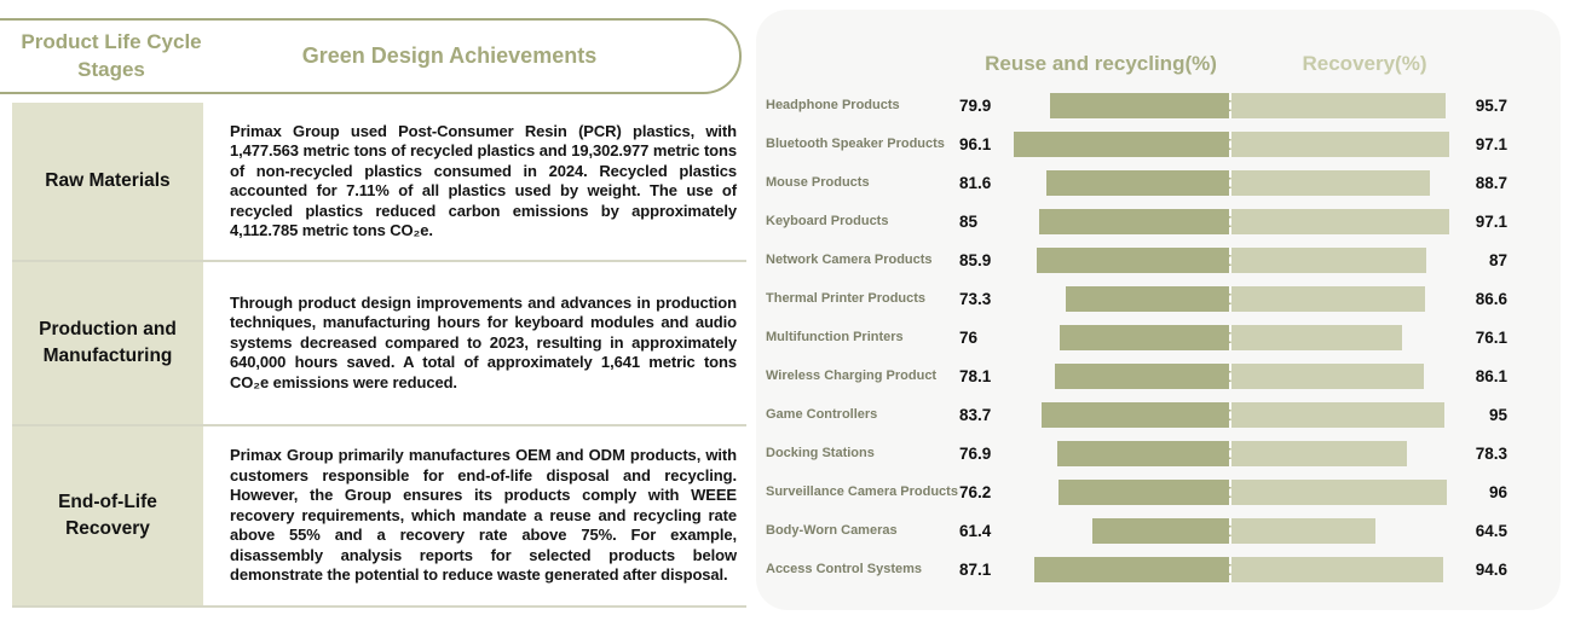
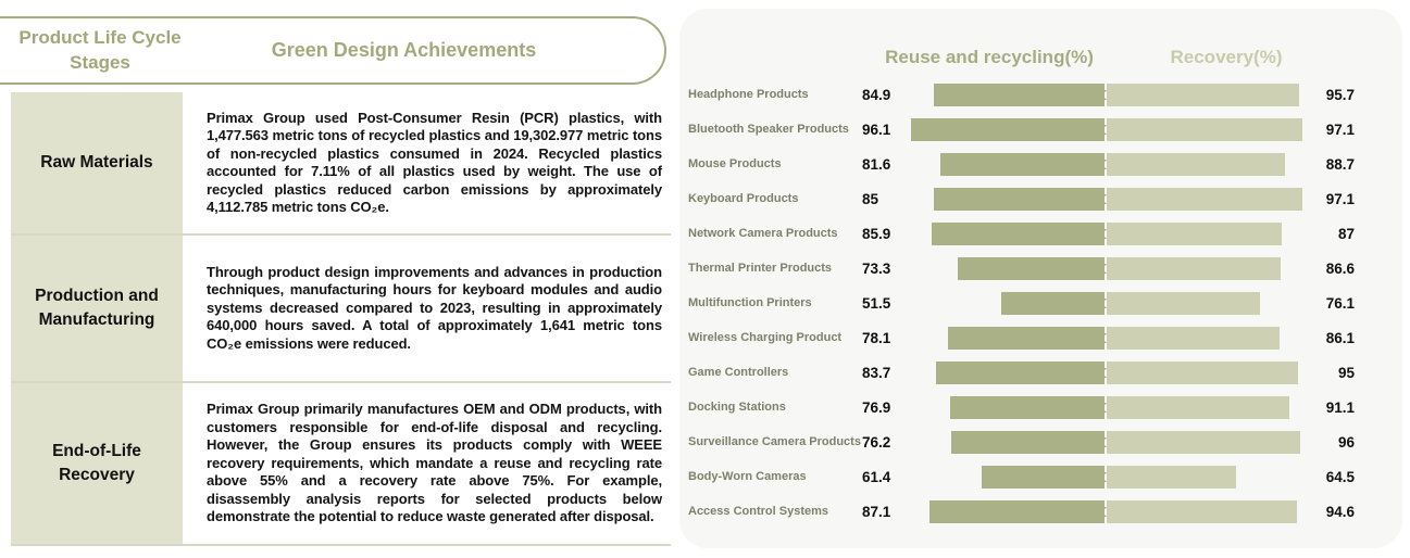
Reuse and recycling(%)/Headphone Products: 79.9 -> 84.9
Reuse and recycling(%)/Multifunction Printers: 76 -> 51.5
Recovery(%)/Docking Stations: 78.3 -> 91.1
